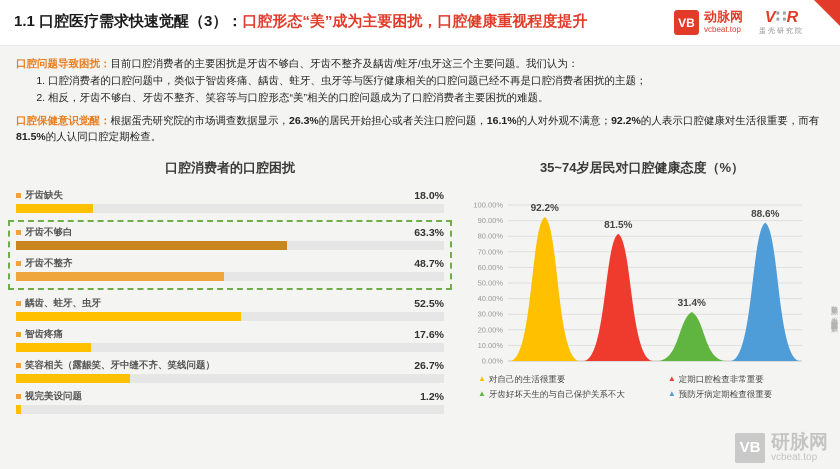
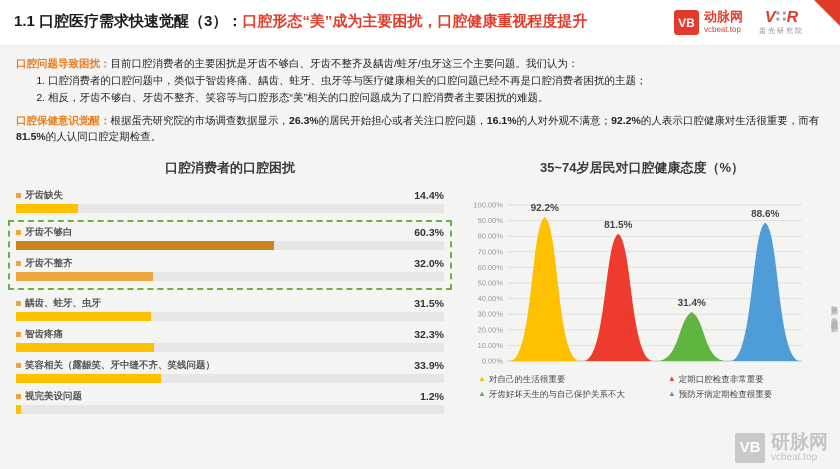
口腔消费者的口腔困扰/牙齿缺失: 18.0% -> 14.4%
口腔消费者的口腔困扰/牙齿不够白: 63.3% -> 60.3%
口腔消费者的口腔困扰/牙齿不整齐: 48.7% -> 32.0%
口腔消费者的口腔困扰/龋齿、蛀牙、虫牙: 52.5% -> 31.5%
口腔消费者的口腔困扰/智齿疼痛: 17.6% -> 32.3%
口腔消费者的口腔困扰/笑容相关（露龈笑、牙中缝不齐、笑线问题）: 26.7% -> 33.9%
